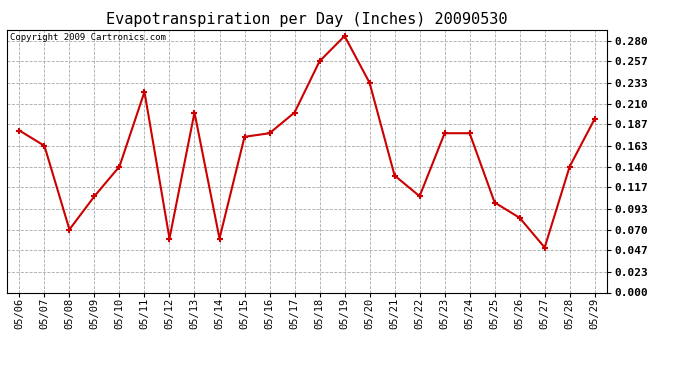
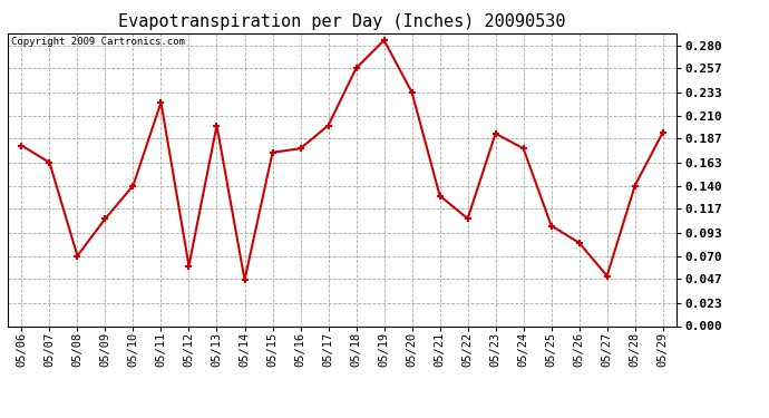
05/14: 0.060 -> 0.046
05/23: 0.177 -> 0.192
